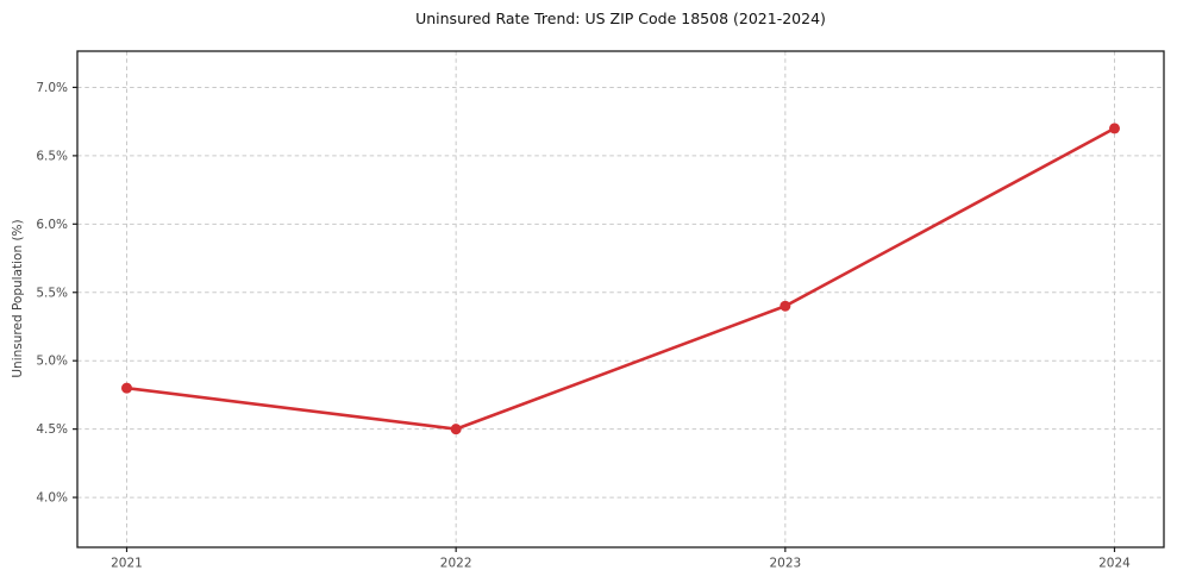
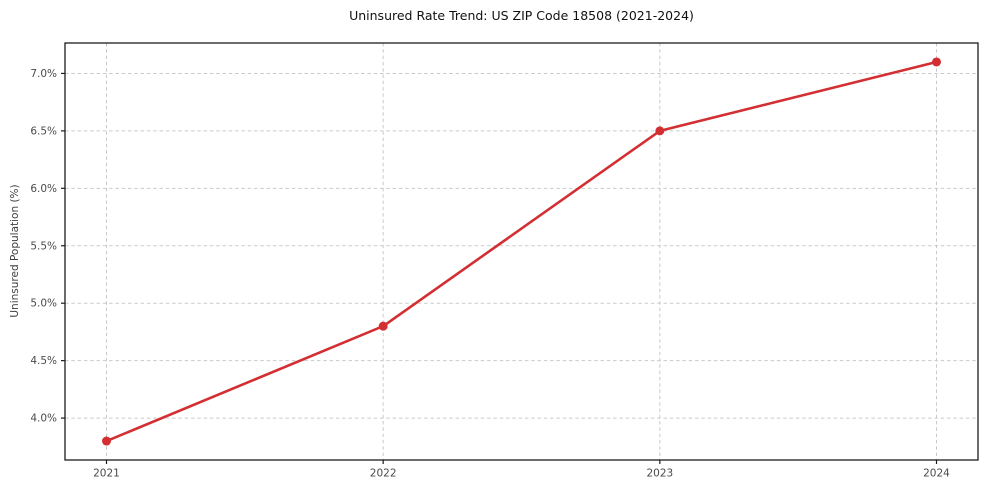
2021: 4.8% -> 3.8%
2022: 4.5% -> 4.8%
2023: 5.4% -> 6.5%
2024: 6.7% -> 7.1%
